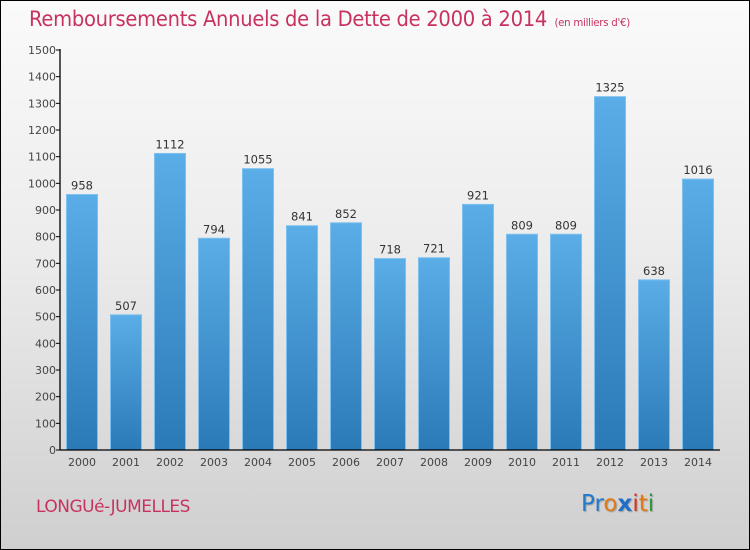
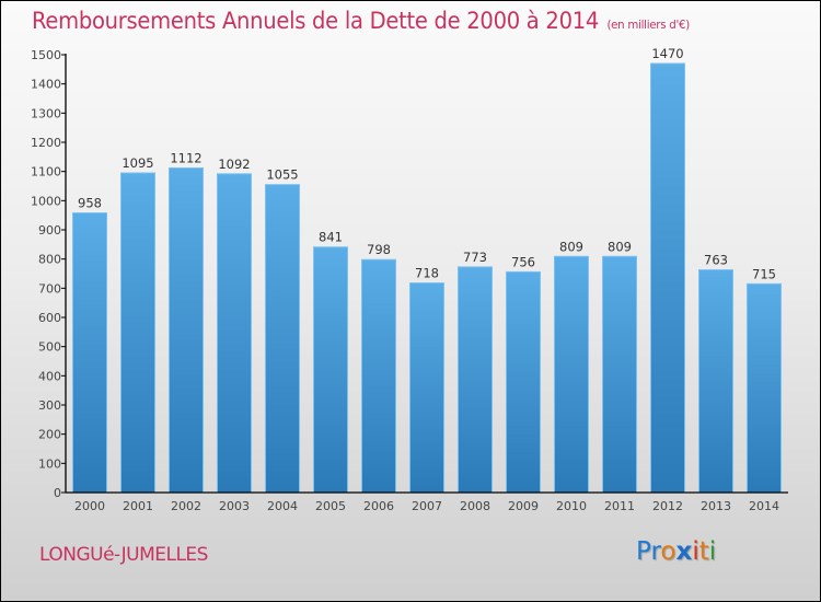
2001: 507 -> 1095
2003: 794 -> 1092
2006: 852 -> 798
2008: 721 -> 773
2009: 921 -> 756
2012: 1325 -> 1470
2013: 638 -> 763
2014: 1016 -> 715
